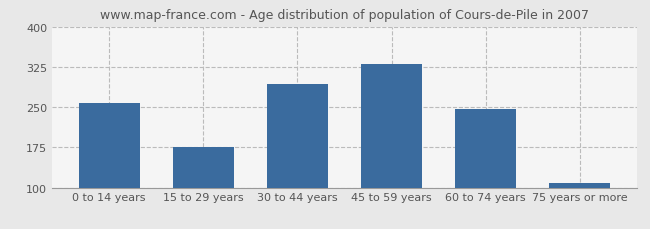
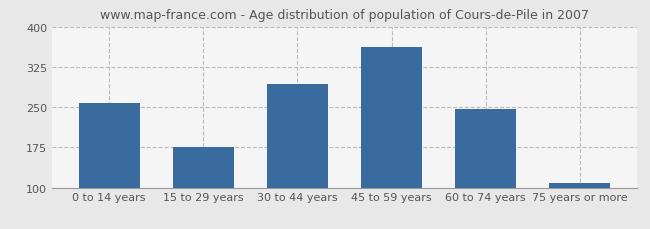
45 to 59 years: 330 -> 362
